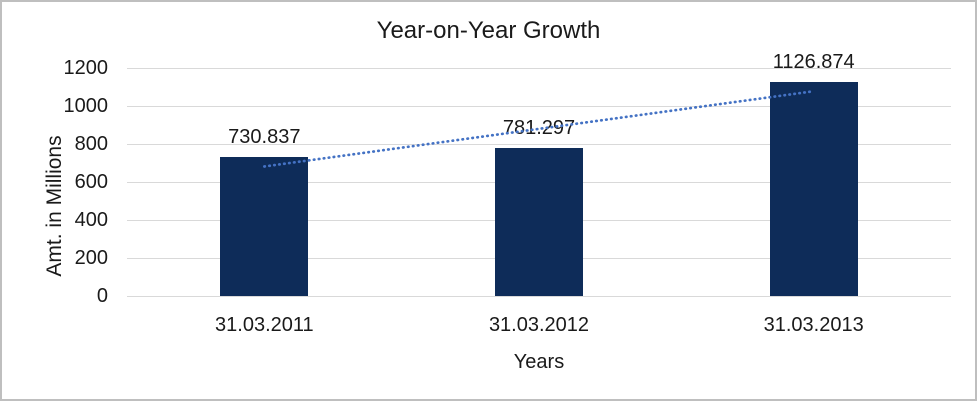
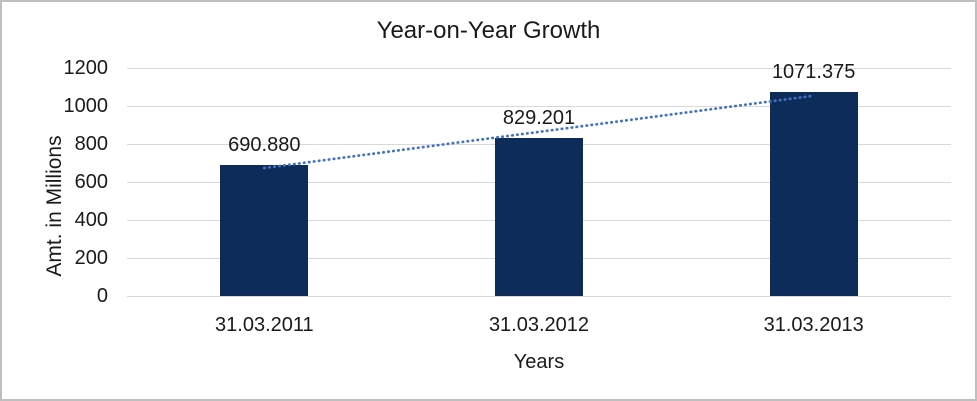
31.03.2011: 730.837 -> 690.880
31.03.2012: 781.297 -> 829.201
31.03.2013: 1126.874 -> 1071.375
